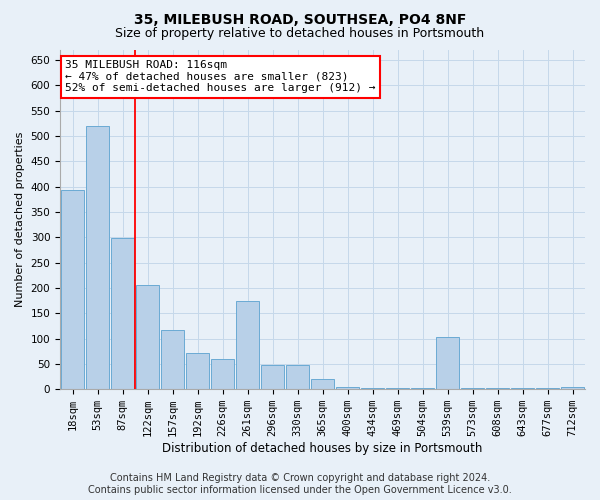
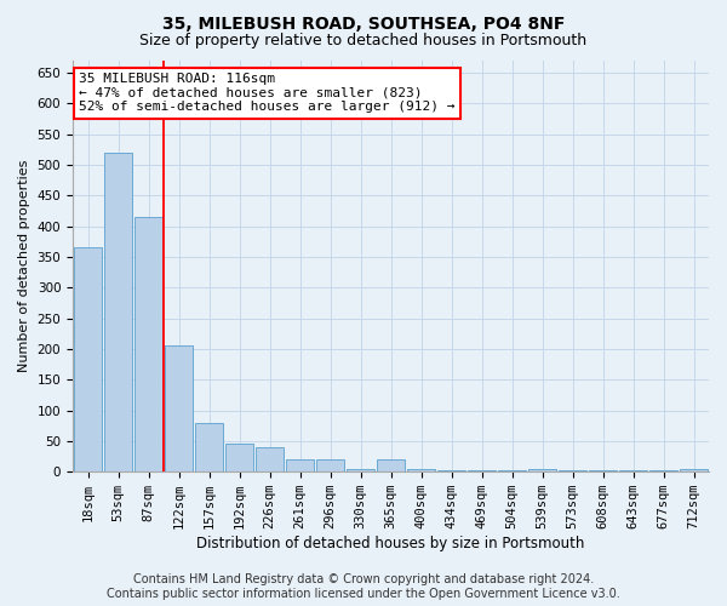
18sqm: 394 -> 365
87sqm: 298 -> 415
157sqm: 116 -> 80
192sqm: 72 -> 45
226sqm: 60 -> 40
261sqm: 174 -> 20
296sqm: 48 -> 20
330sqm: 48 -> 5
539sqm: 104 -> 5
